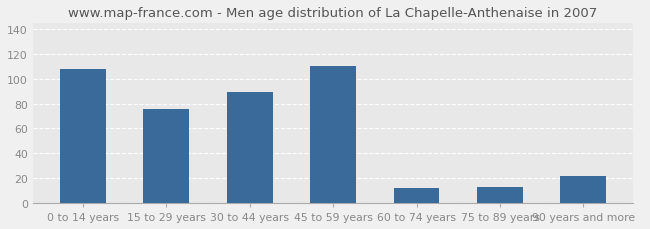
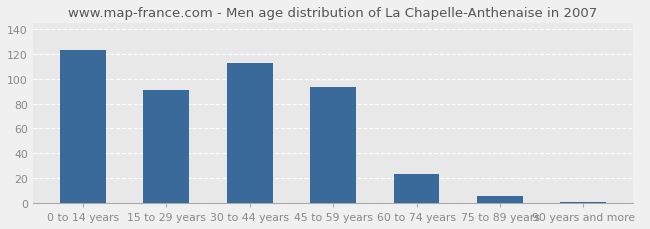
0 to 14 years: 108 -> 123
15 to 29 years: 76 -> 91
30 to 44 years: 89 -> 113
45 to 59 years: 110 -> 93
60 to 74 years: 12 -> 23
75 to 89 years: 13 -> 6
90 years and more: 22 -> 1
